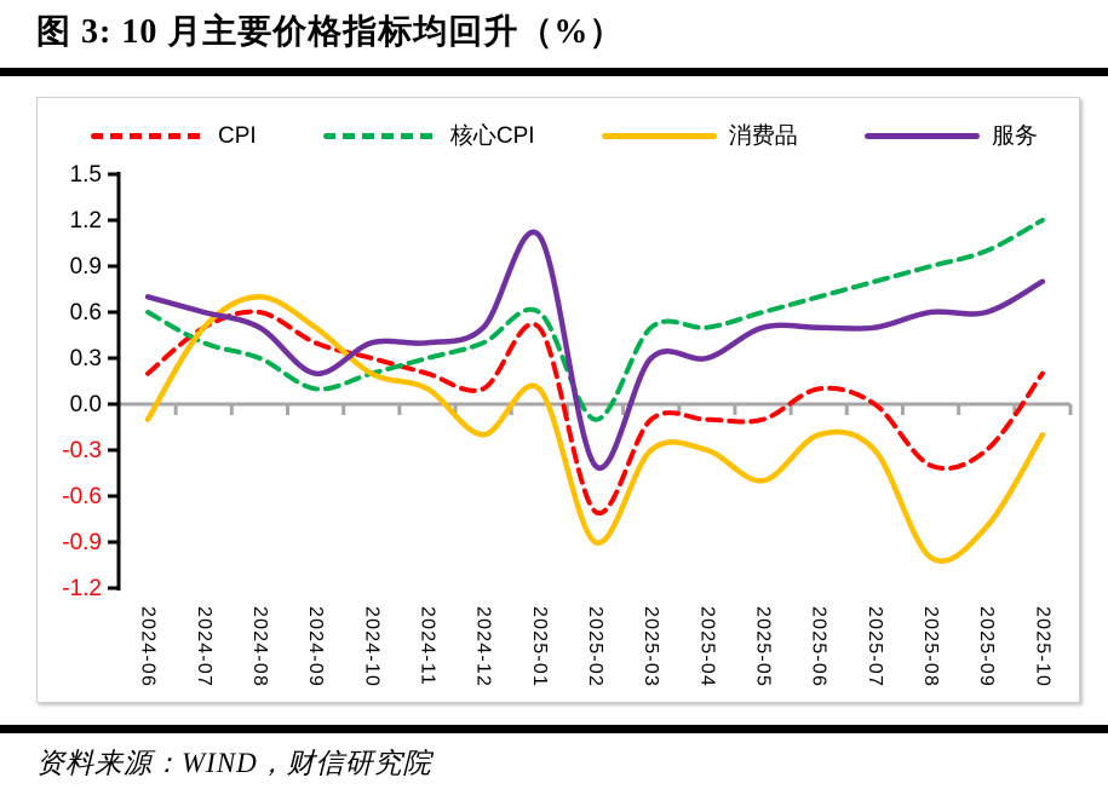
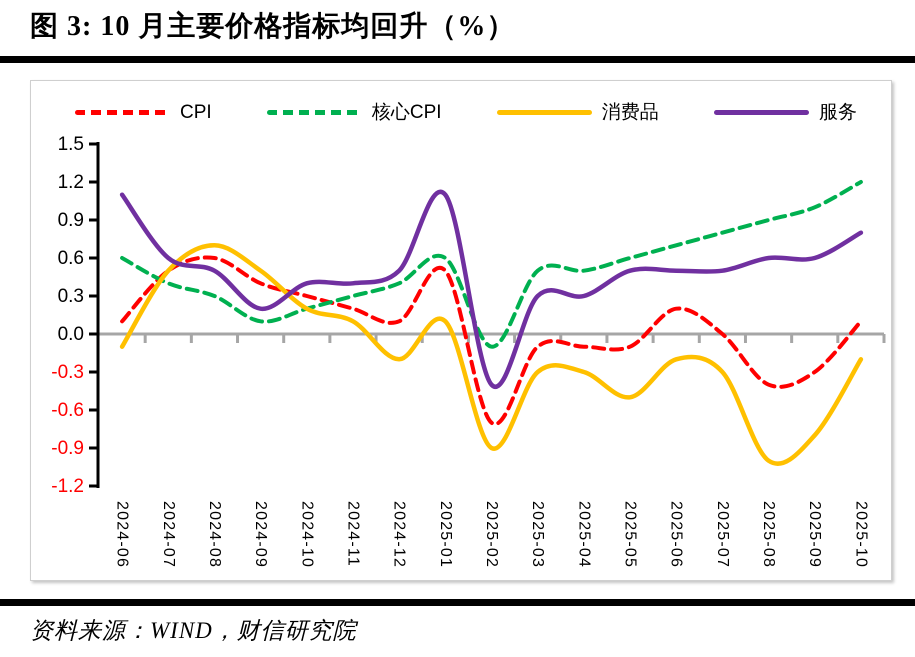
CPI/2024-06: 0.2 -> 0.1
服务/2024-06: 0.7 -> 1.1
CPI/2025-06: 0.1 -> 0.2
CPI/2025-10: 0.2 -> 0.1
